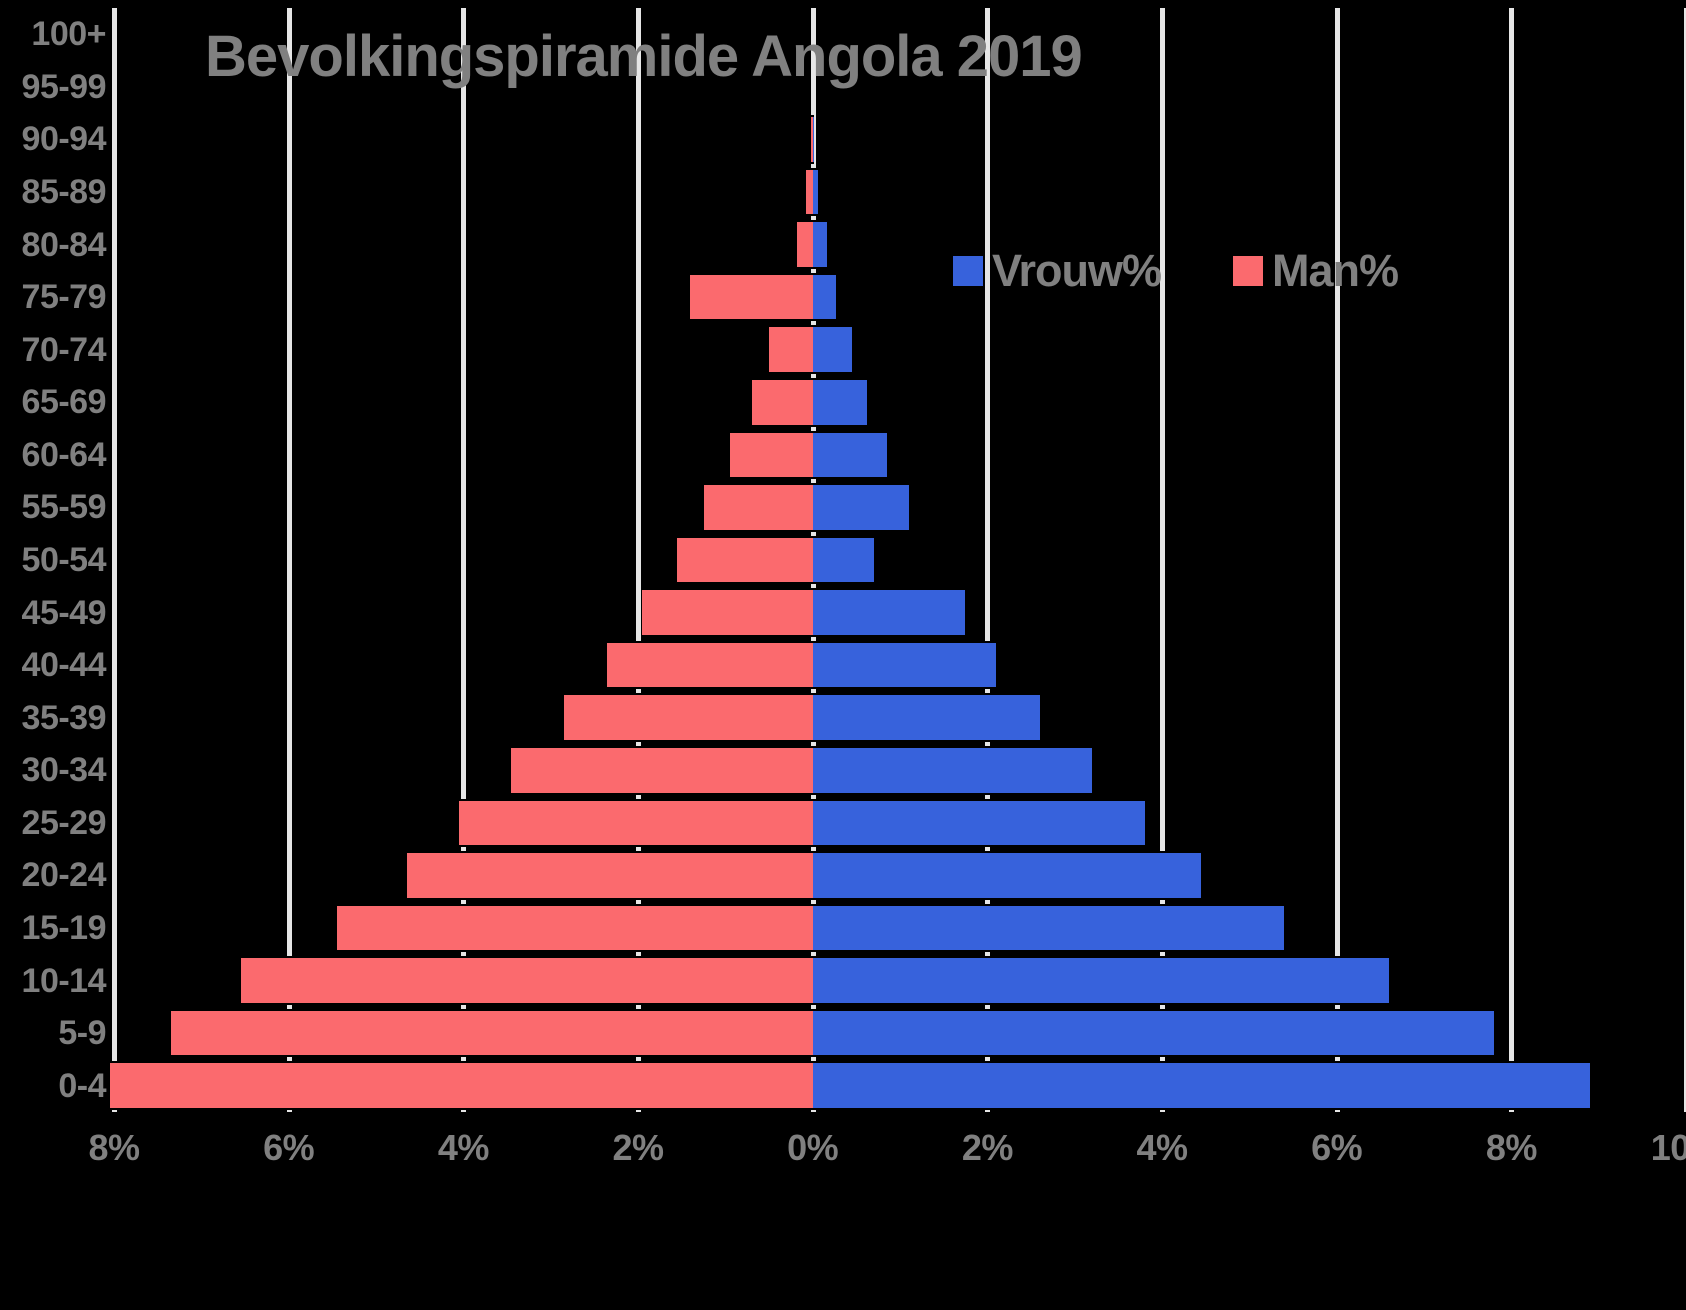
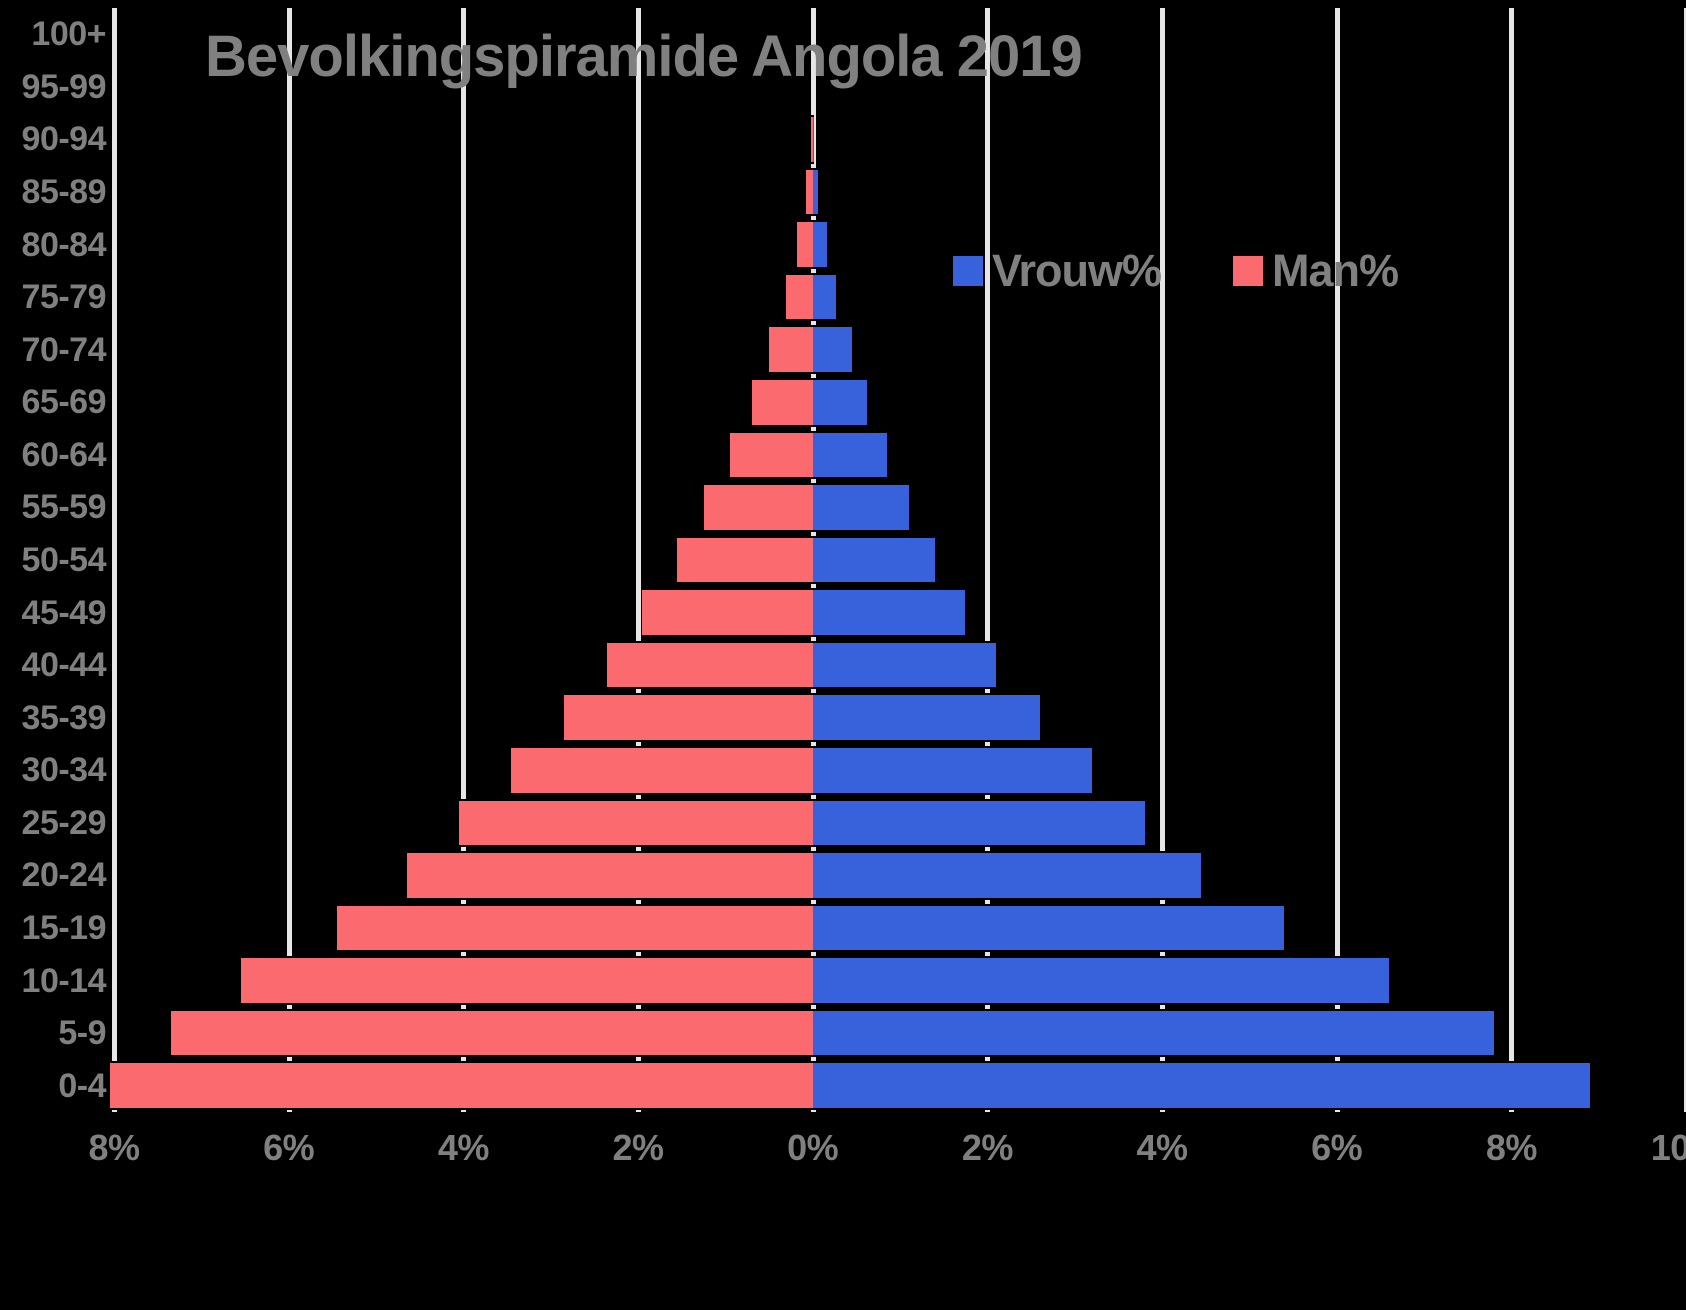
Vrouw%/50-54: 0.7% -> 1.4%
Man%/75-79: 1.4% -> 0.3%
